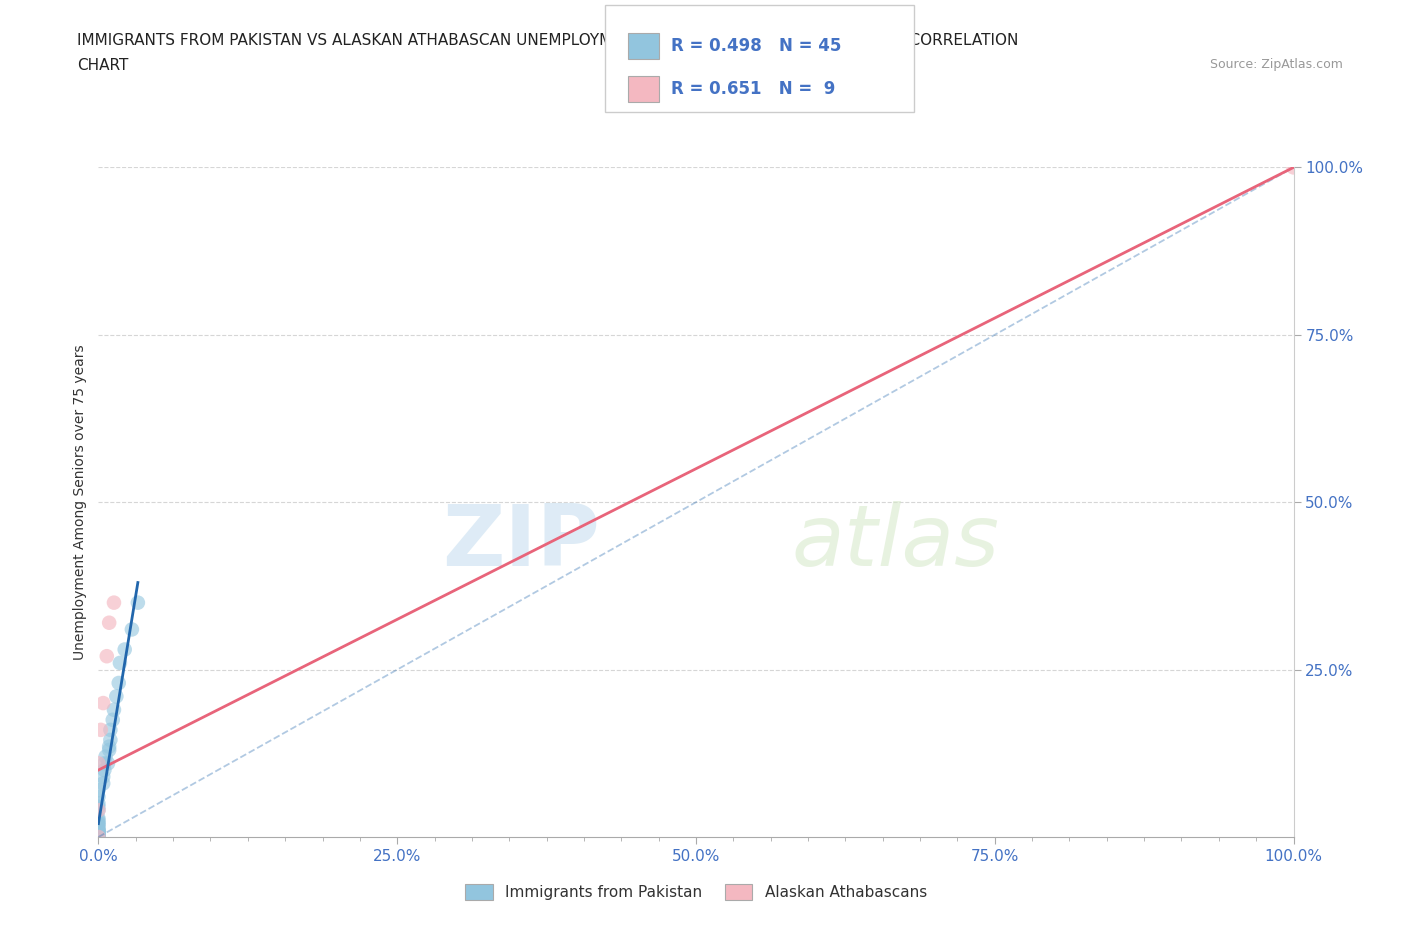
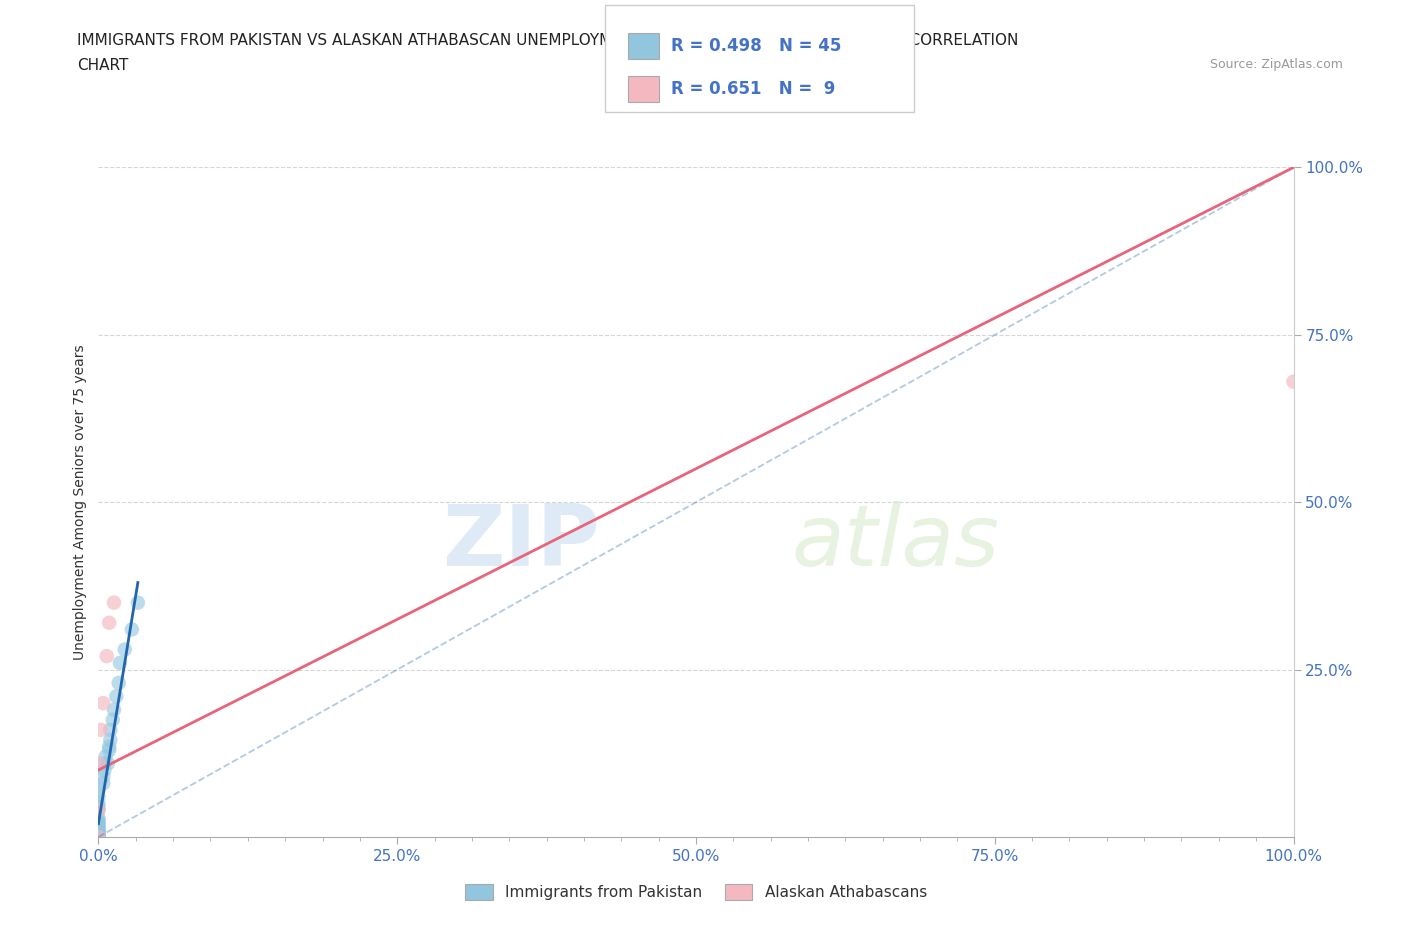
Alaskan Athabascans/100.0%: 100% -> 68%
